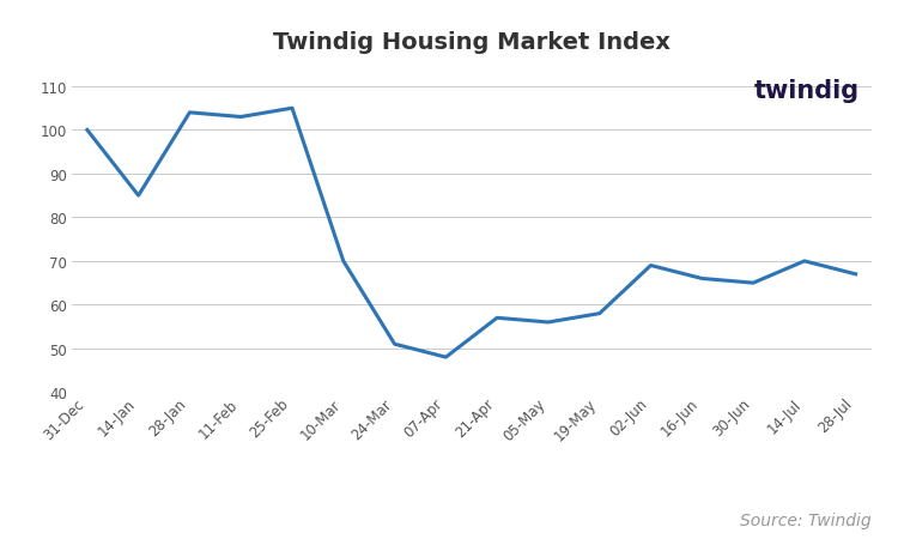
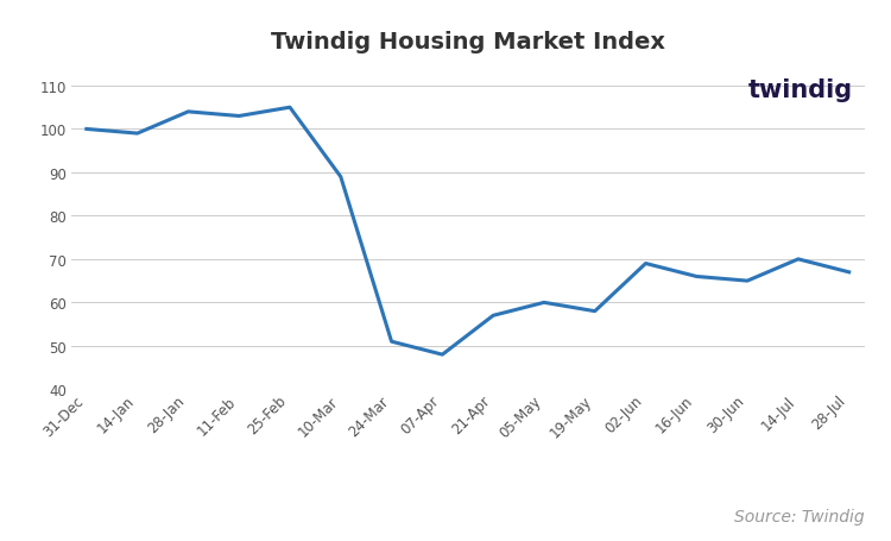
14-Jan: 85 -> 99
10-Mar: 70 -> 89
05-May: 56 -> 60
